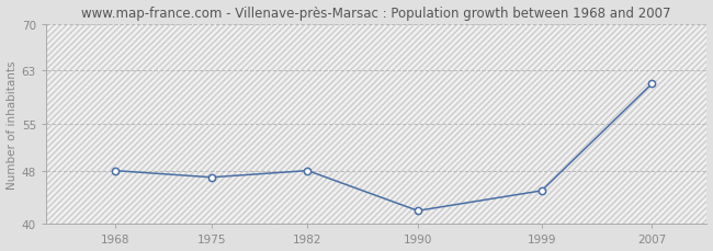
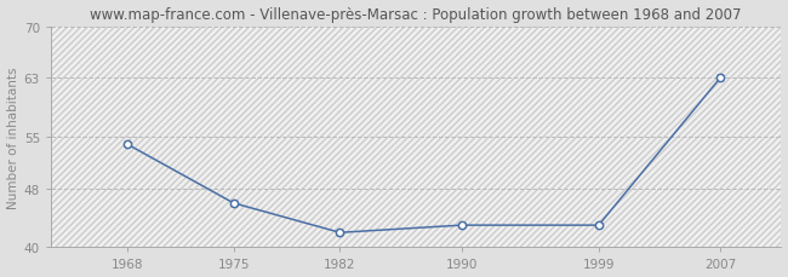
1968: 48 -> 54
1975: 47 -> 46
1982: 48 -> 42
1990: 42 -> 43
1999: 45 -> 43
2007: 61 -> 63
